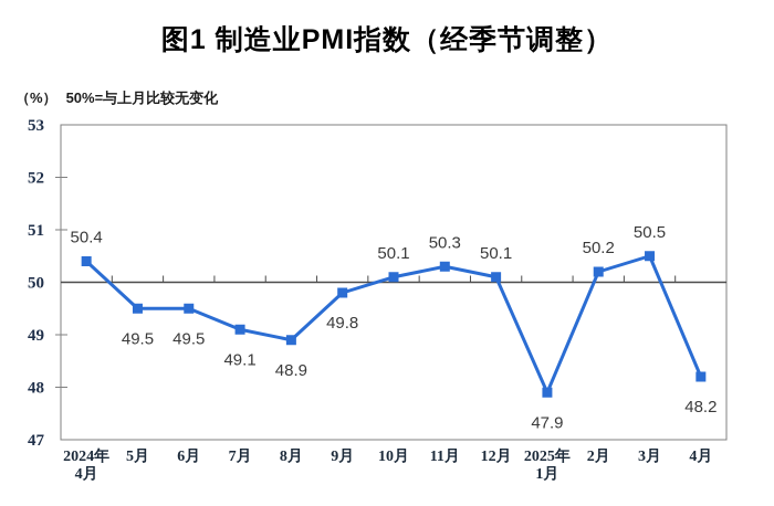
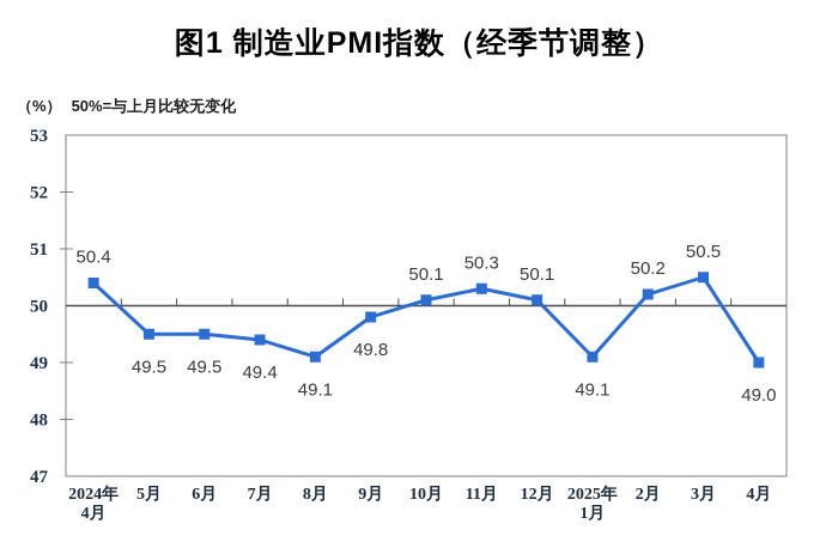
7月: 49.1 -> 49.4
8月: 48.9 -> 49.1
2025年 1月: 47.9 -> 49.1
4月: 48.2 -> 49.0
